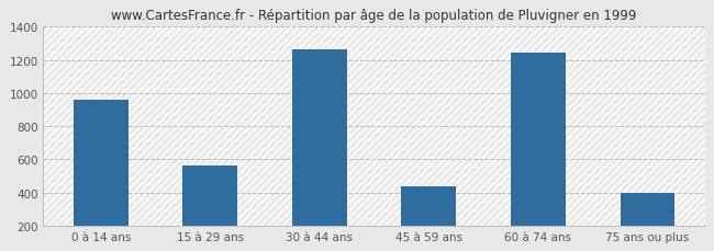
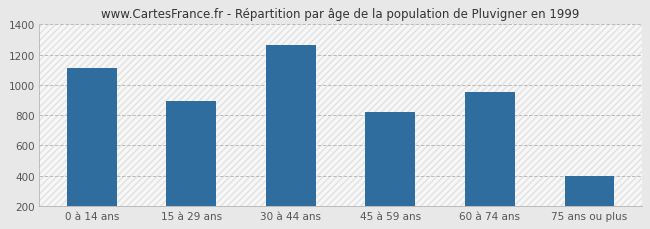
0 à 14 ans: 960 -> 1110
15 à 29 ans: 560 -> 900
45 à 59 ans: 440 -> 820
60 à 74 ans: 1240 -> 950
